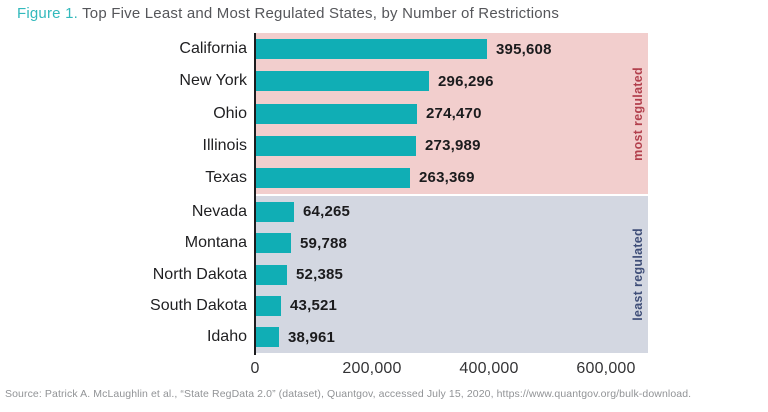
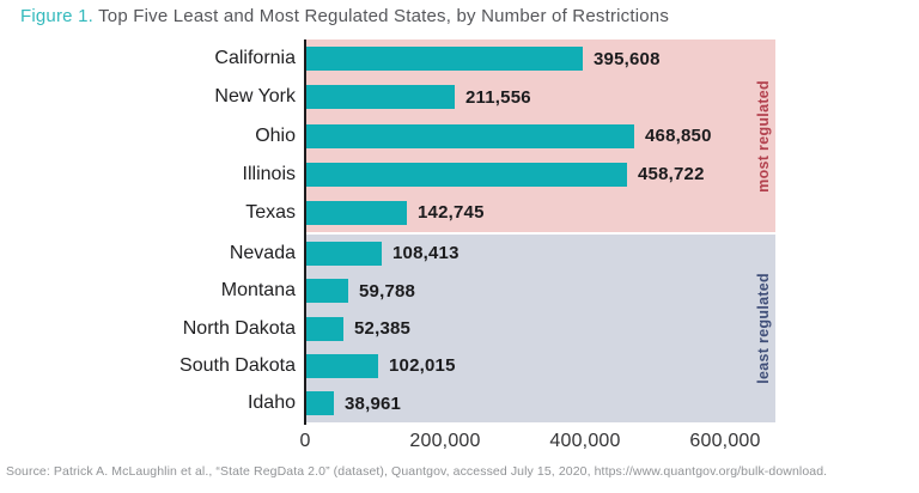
New York: 296,296 -> 211,556
Ohio: 274,470 -> 468,850
Illinois: 273,989 -> 458,722
Texas: 263,369 -> 142,745
Nevada: 64,265 -> 108,413
South Dakota: 43,521 -> 102,015
